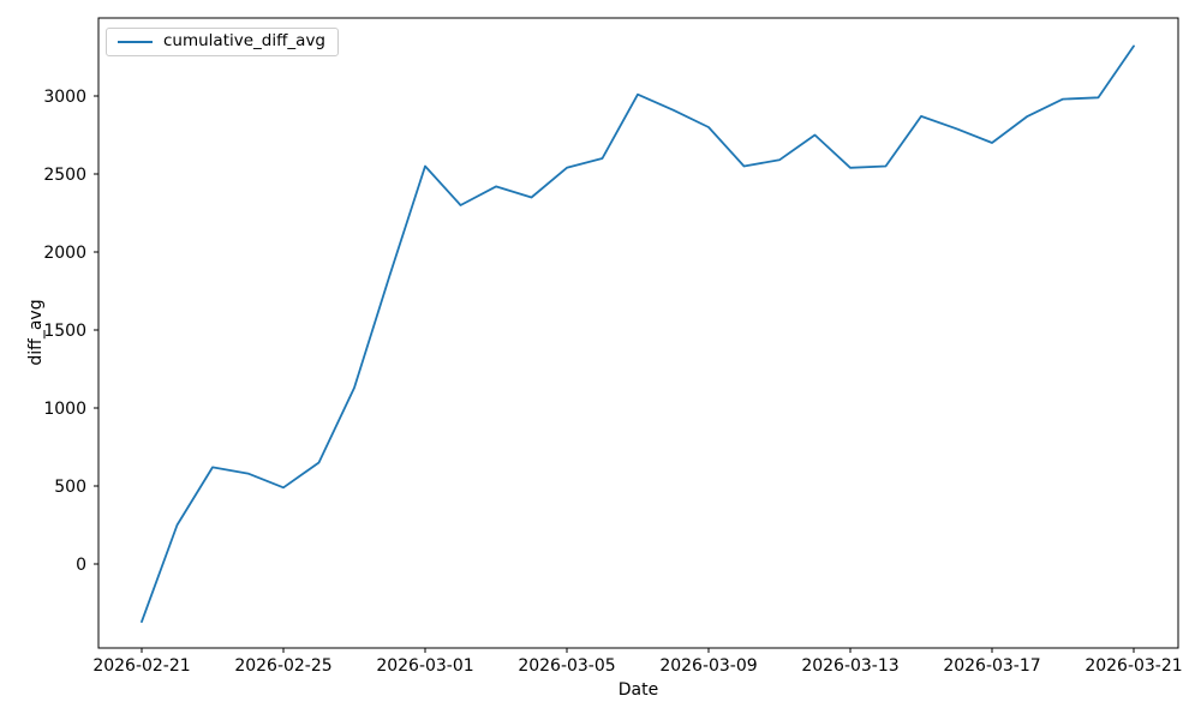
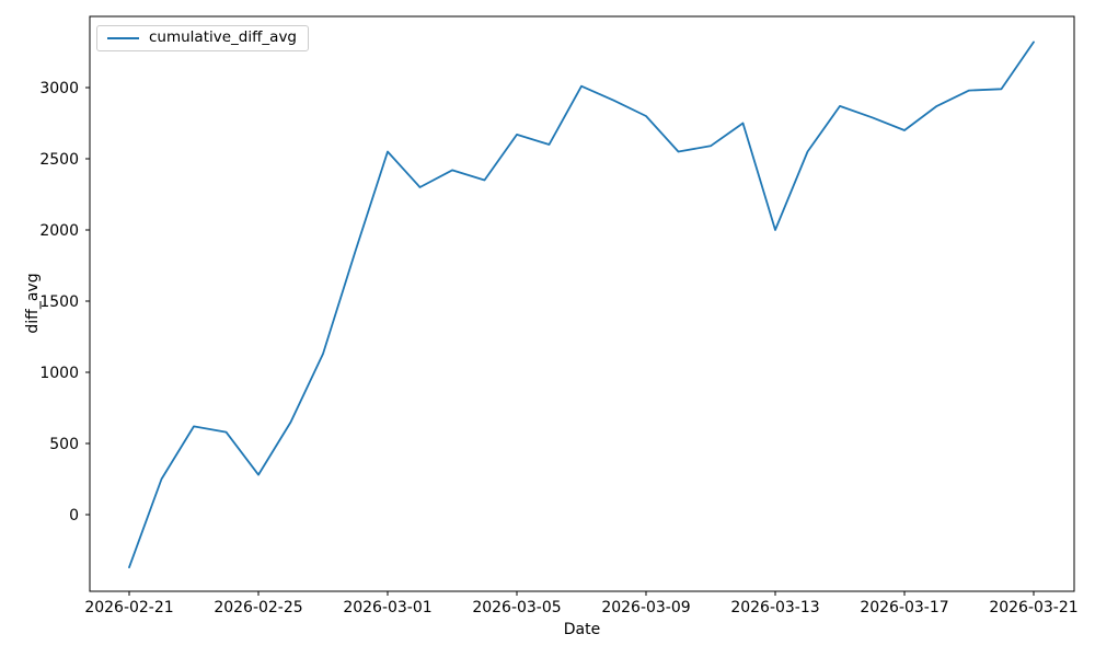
2026-02-25: 490 -> 280
2026-03-05: 2540 -> 2670
2026-03-13: 2540 -> 2000
